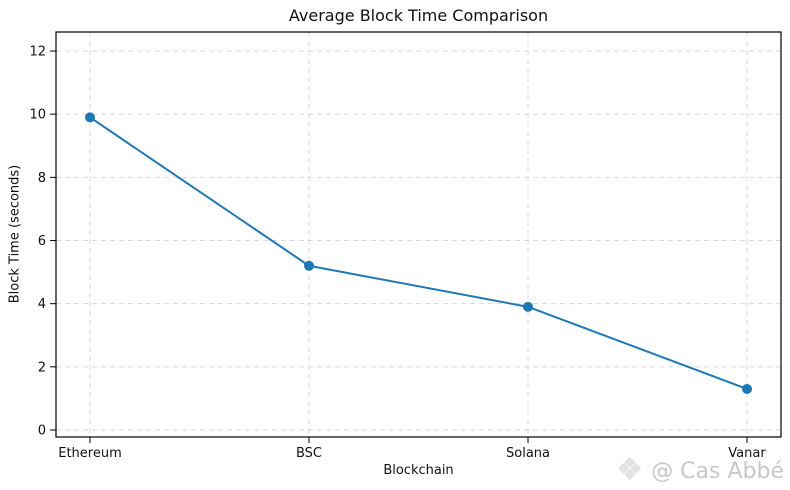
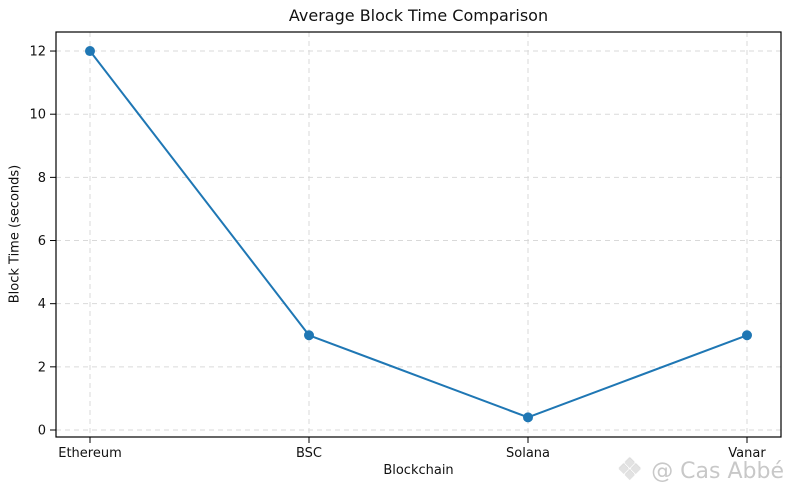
Ethereum: 9.9 -> 12.0
BSC: 5.2 -> 3.0
Solana: 3.9 -> 0.4
Vanar: 1.3 -> 3.0
